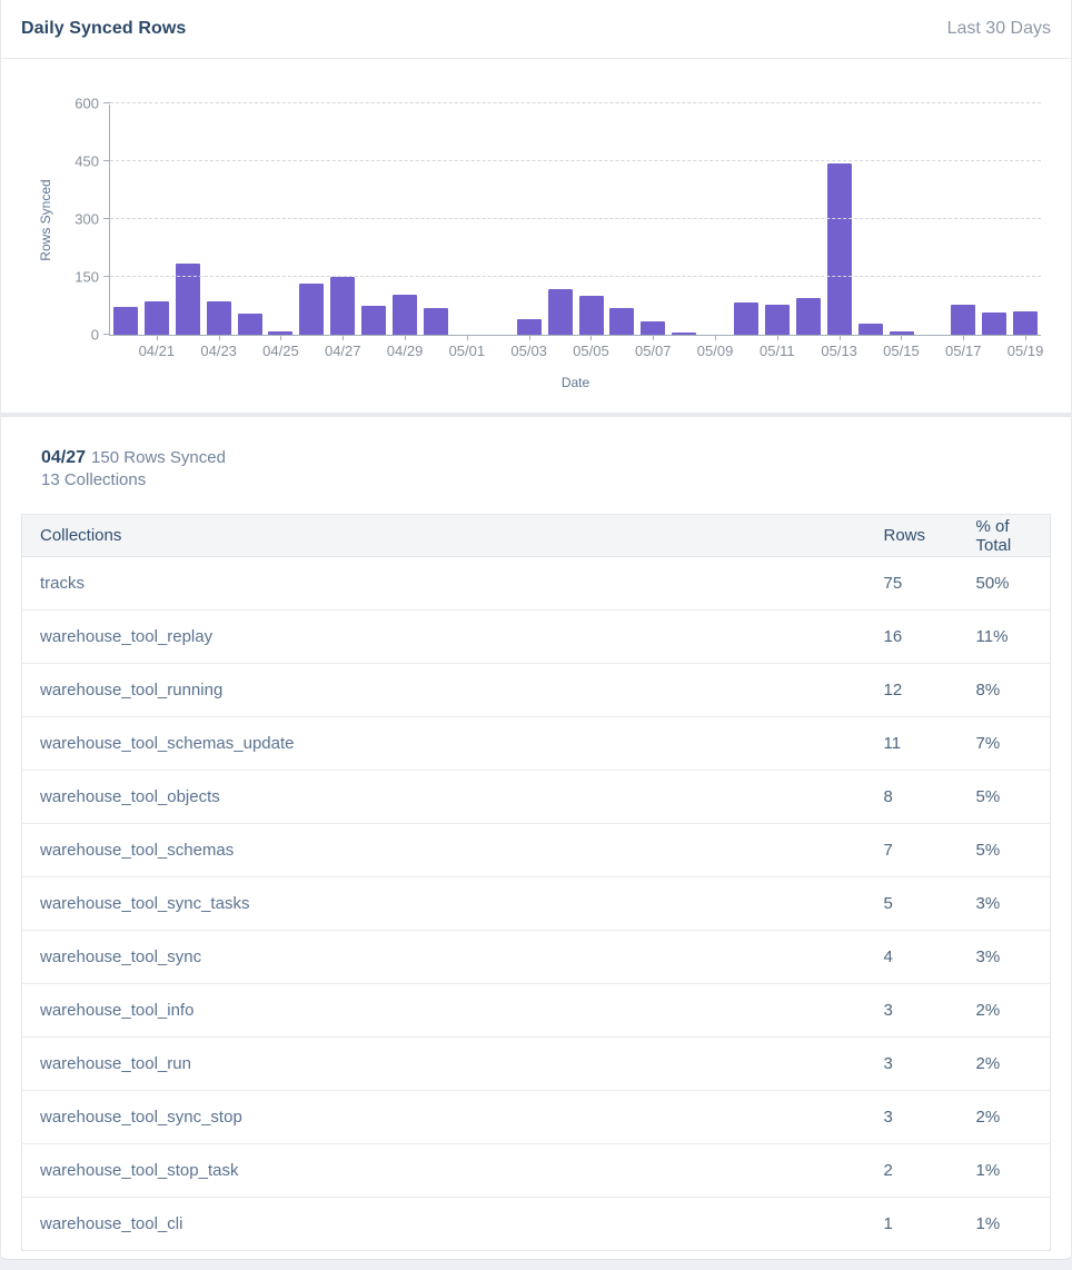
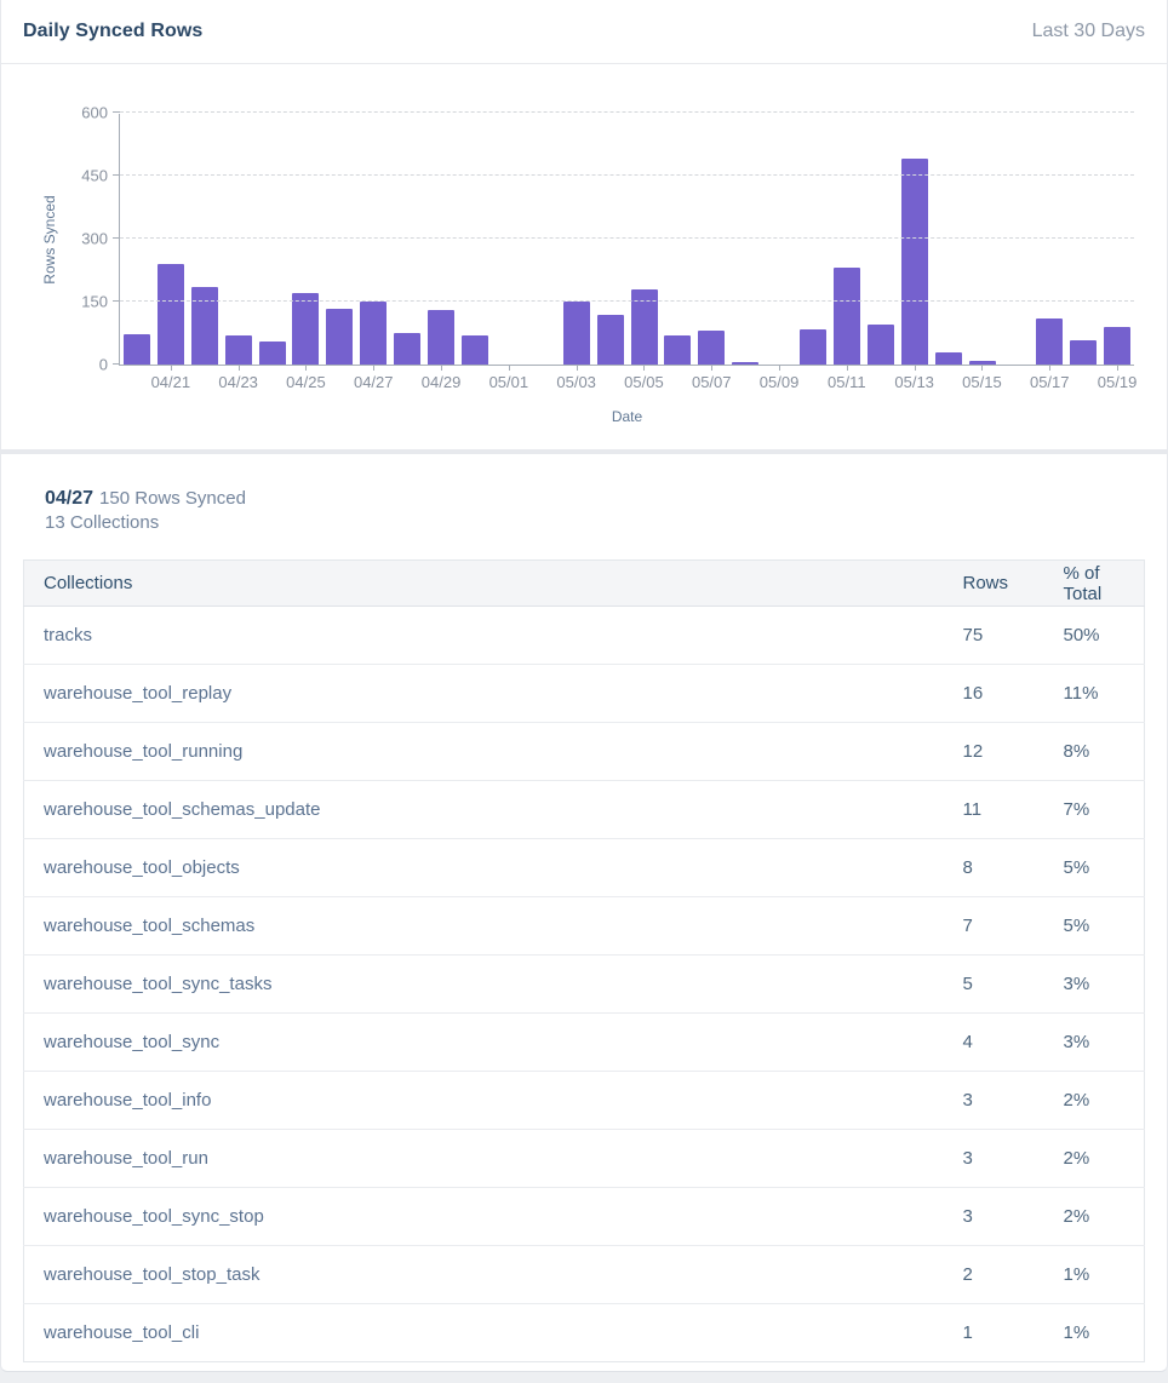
04/21: 90 -> 240
04/23: 90 -> 70
04/25: 10 -> 170
04/29: 100 -> 130
05/03: 40 -> 150
05/05: 100 -> 180
05/07: 30 -> 80
05/11: 80 -> 230
05/13: 440 -> 490
05/17: 80 -> 110
05/19: 60 -> 90
